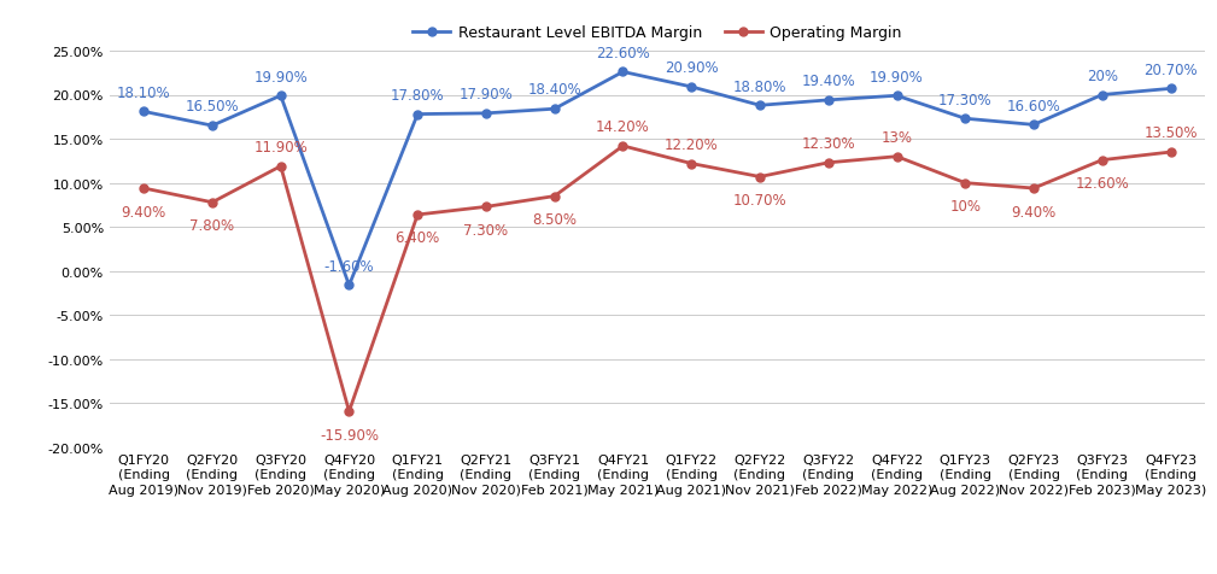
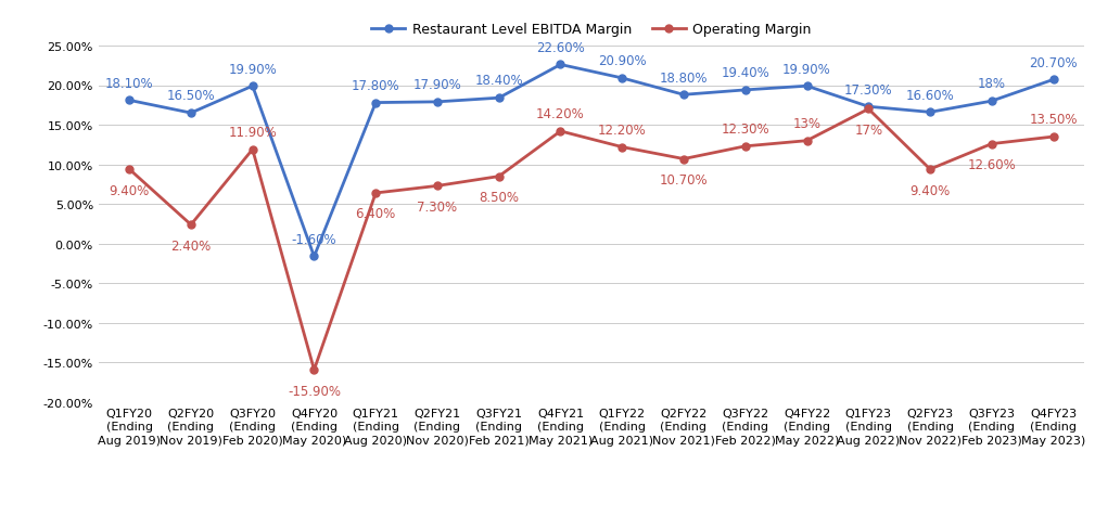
Operating Margin/Q2FY20 (Ending Nov 2019): 7.80% -> 2.40%
Operating Margin/Q1FY23 (Ending Aug 2022): 10% -> 17%
Restaurant Level EBITDA Margin/Q3FY23 (Ending Feb 2023): 20% -> 18%
